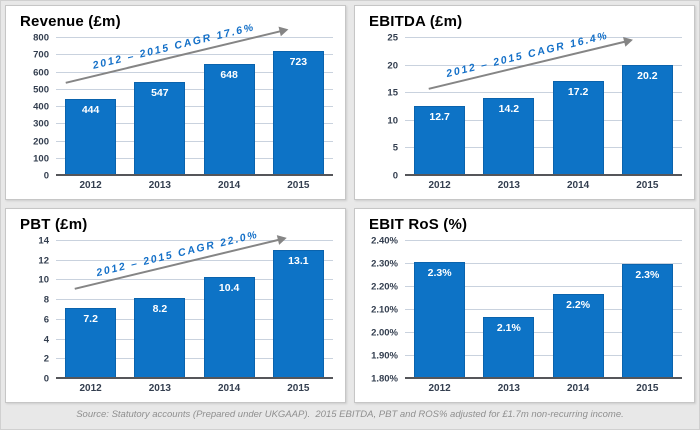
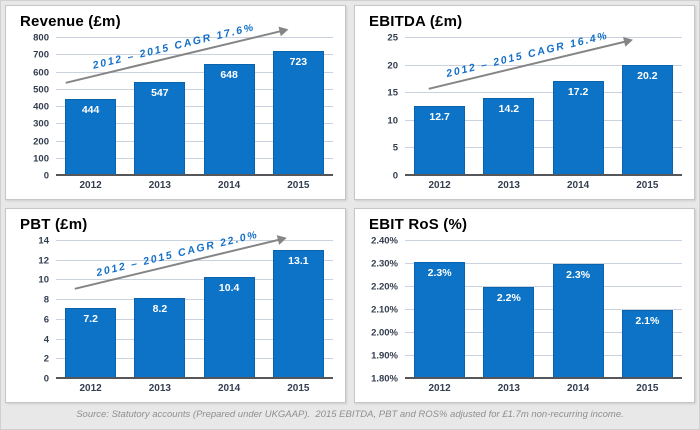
EBIT RoS (%)/2013: 2.1% -> 2.2%
EBIT RoS (%)/2014: 2.2% -> 2.3%
EBIT RoS (%)/2015: 2.3% -> 2.1%
